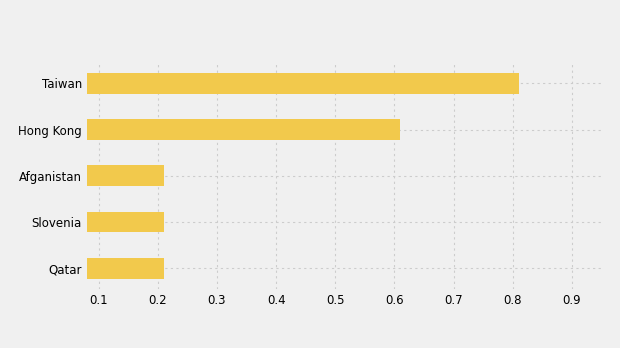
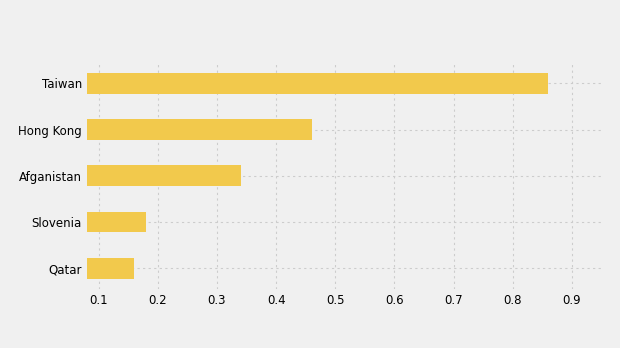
Taiwan: 0.81 -> 0.86
Hong Kong: 0.61 -> 0.46
Afganistan: 0.21 -> 0.34
Slovenia: 0.21 -> 0.18
Qatar: 0.21 -> 0.16
